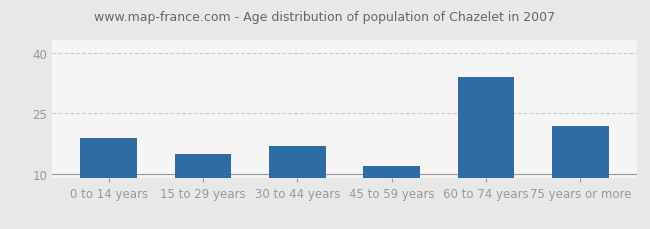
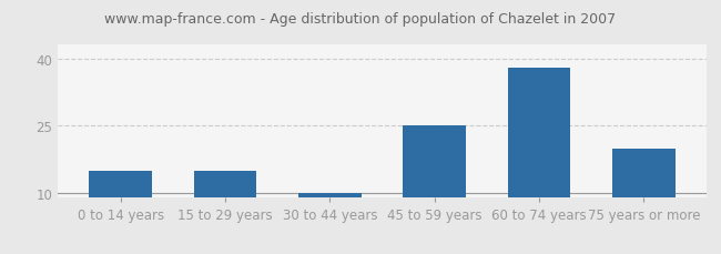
0 to 14 years: 19 -> 15
30 to 44 years: 17 -> 10
45 to 59 years: 12 -> 25
60 to 74 years: 34 -> 38
75 years or more: 22 -> 20
